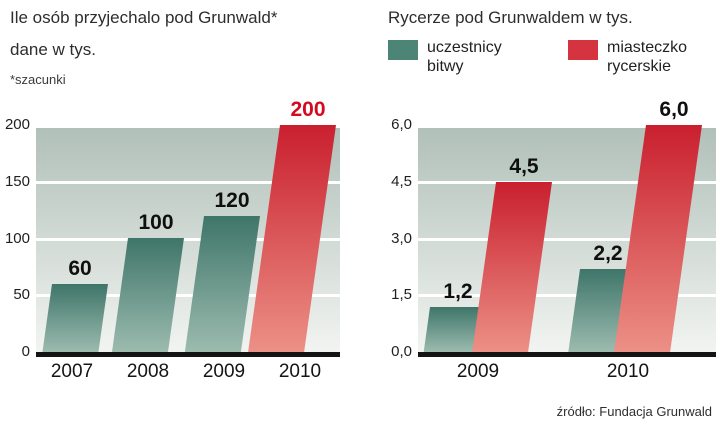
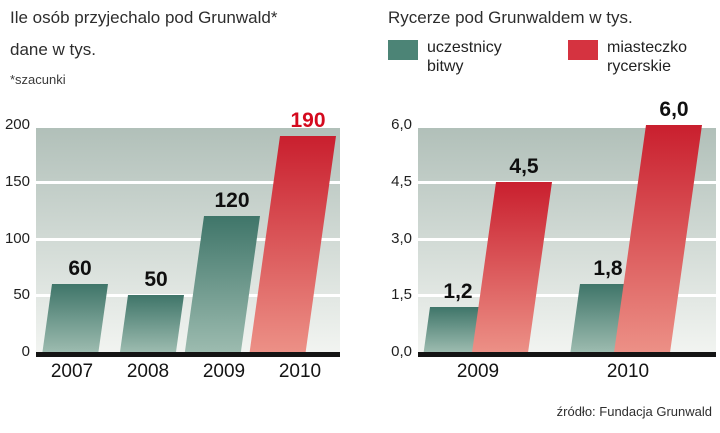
Ile osób przyjechalo pod Grunwald*/2008: 100 -> 50
Ile osób przyjechalo pod Grunwald*/2010: 200 -> 190
Rycerze pod Grunwaldem w tys./uczestnicy bitwy/2010: 2,2 -> 1,8
